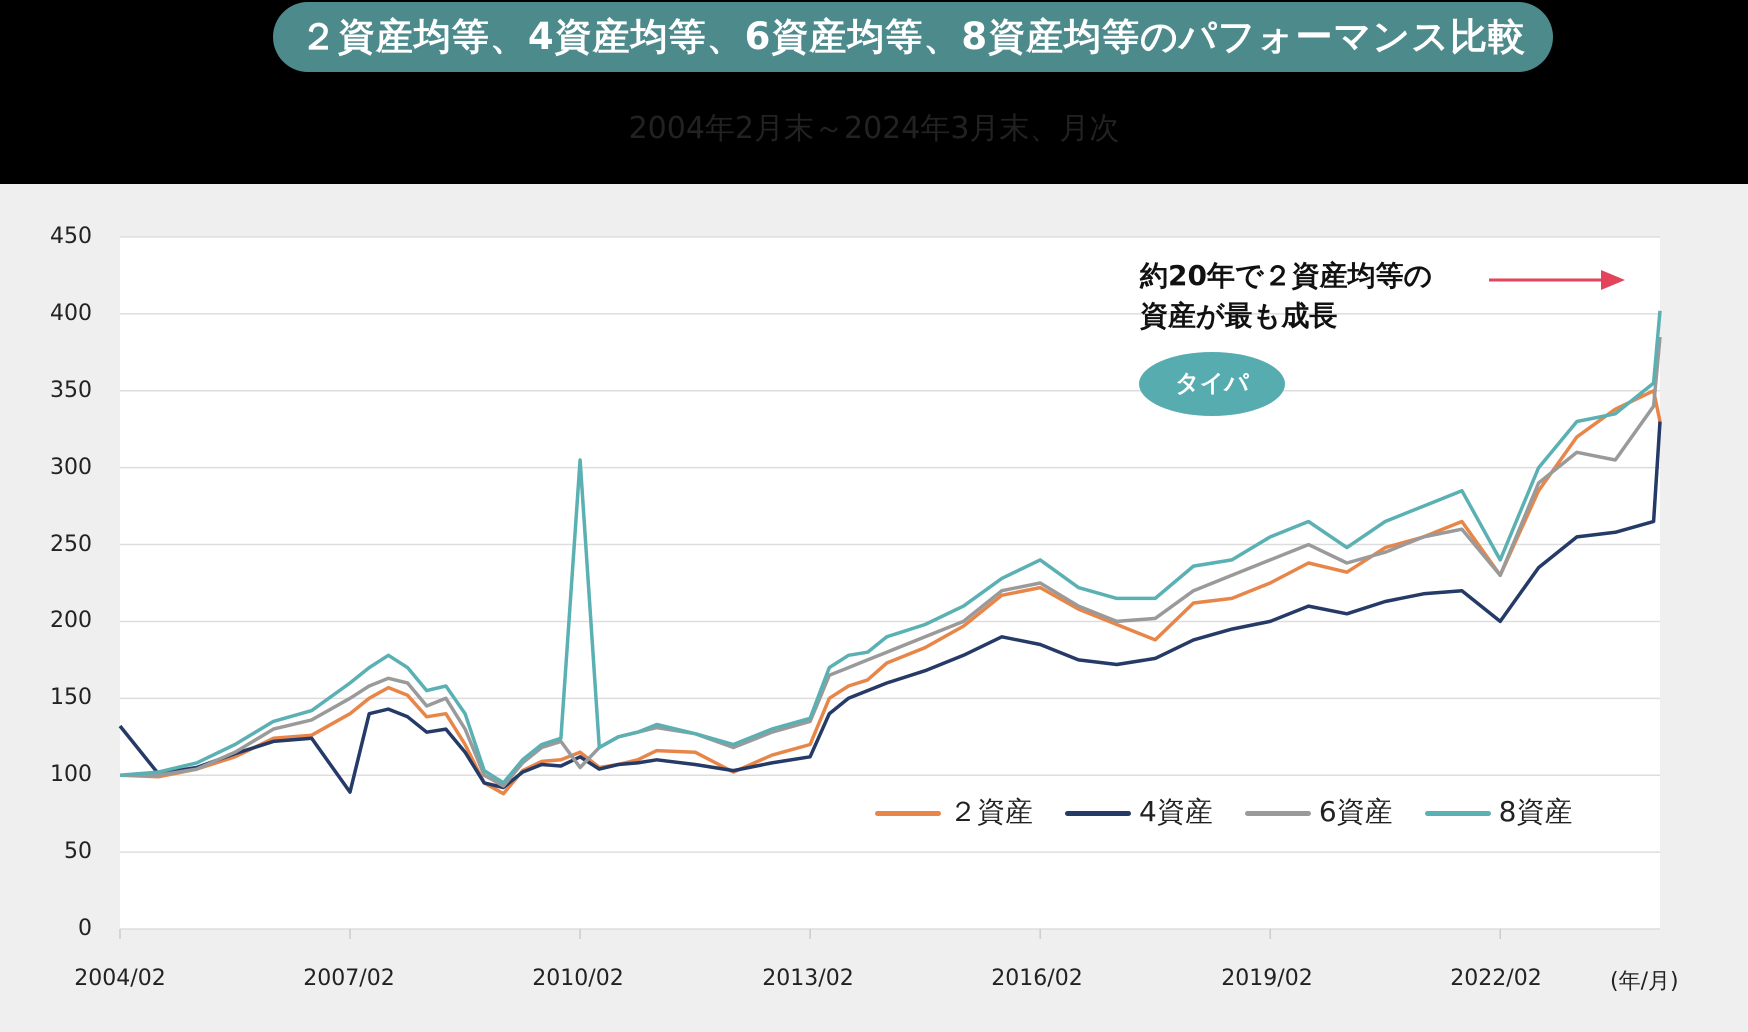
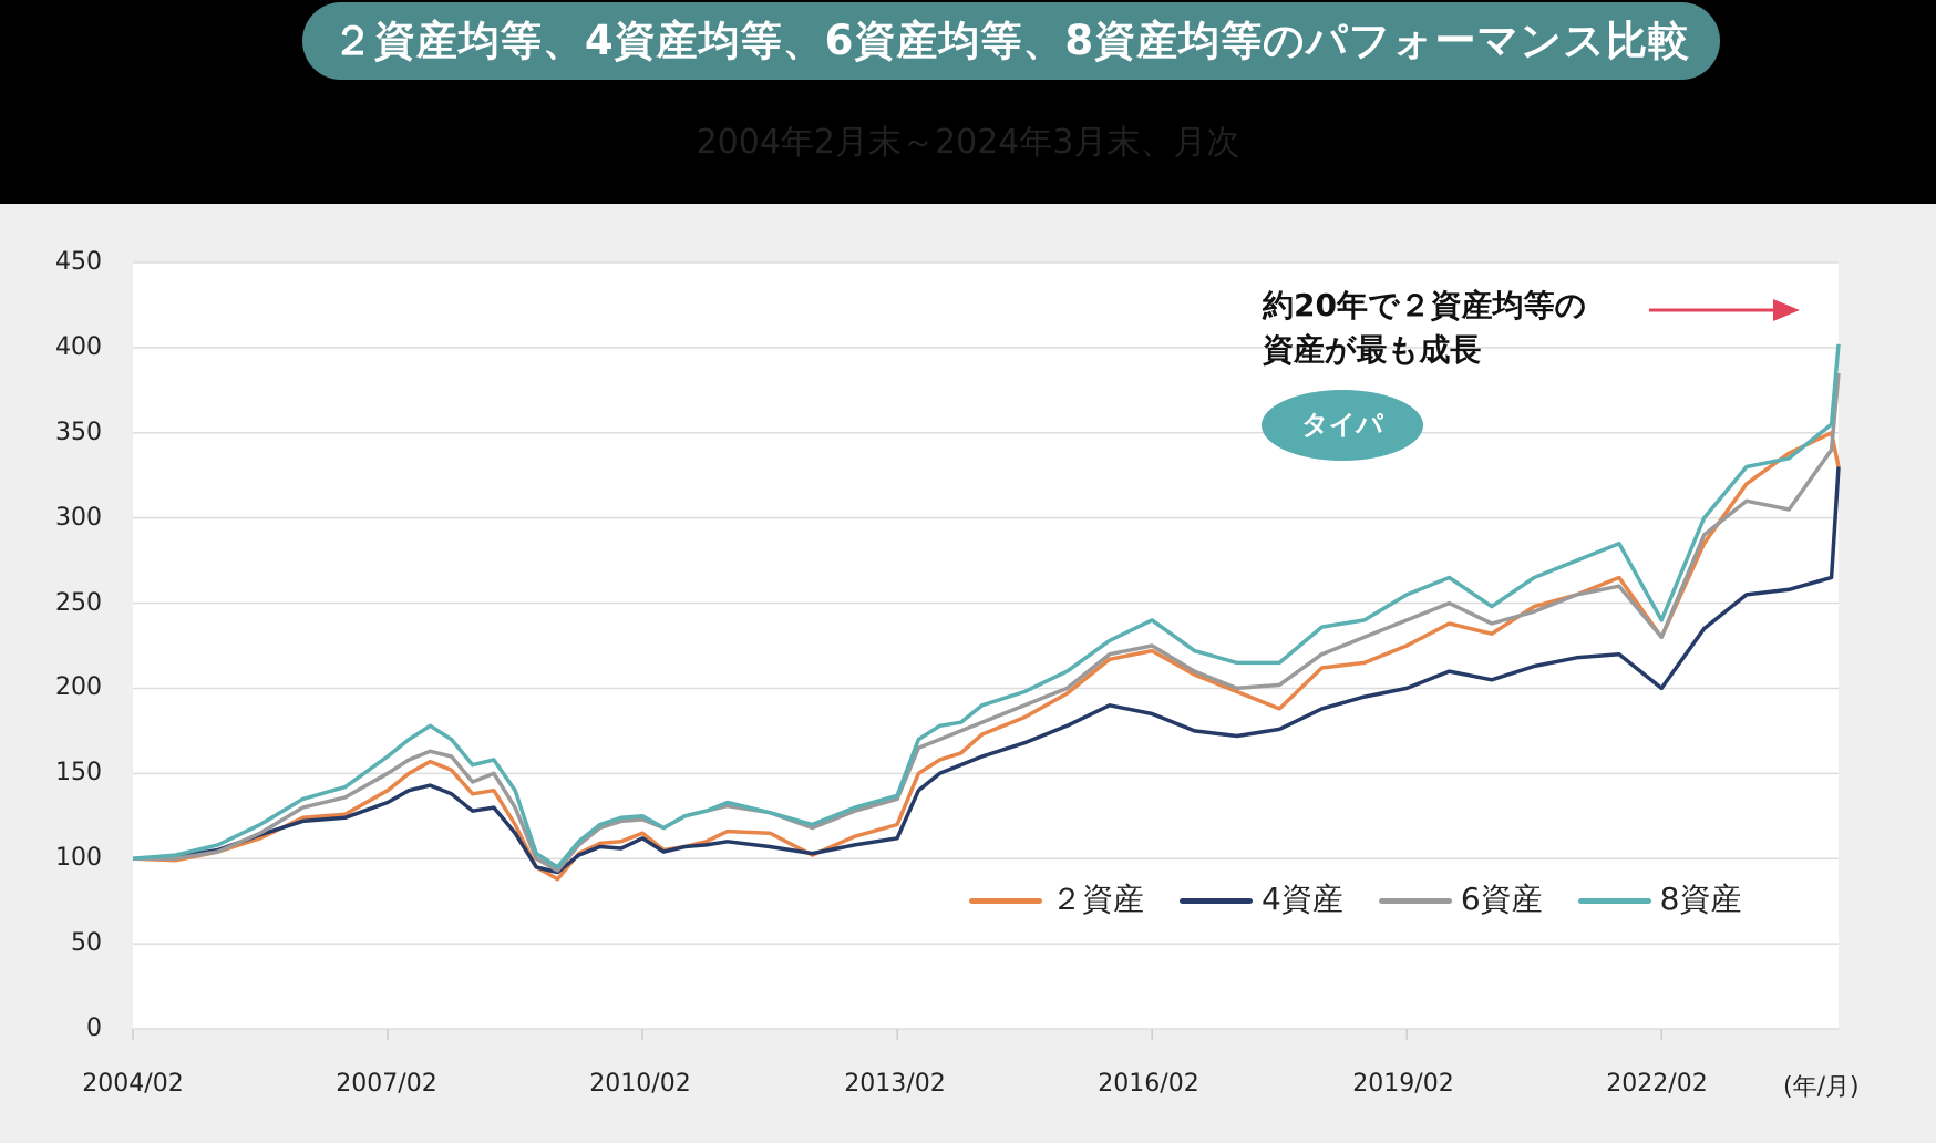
4資産/2004/02: 132 -> 100
4資産/2007/02: 89 -> 133
6資産/2010/02: 105 -> 123
8資産/2010/02: 305 -> 125
